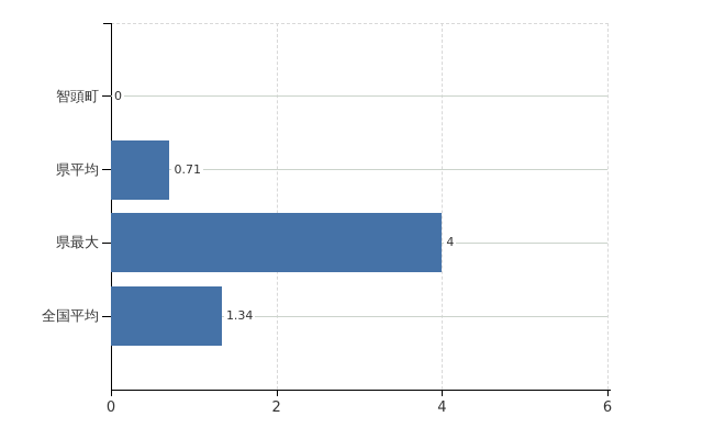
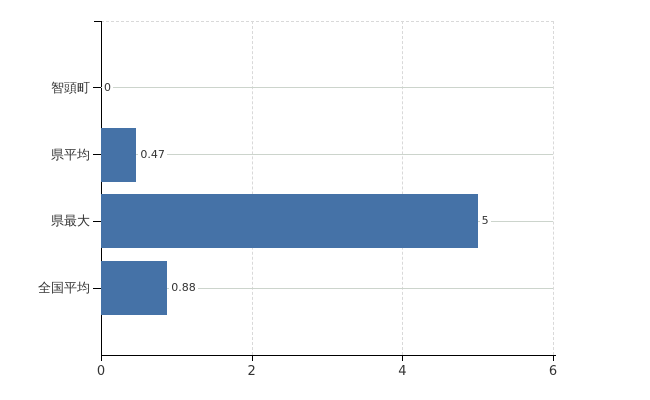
県平均: 0.71 -> 0.47
県最大: 4 -> 5
全国平均: 1.34 -> 0.88
